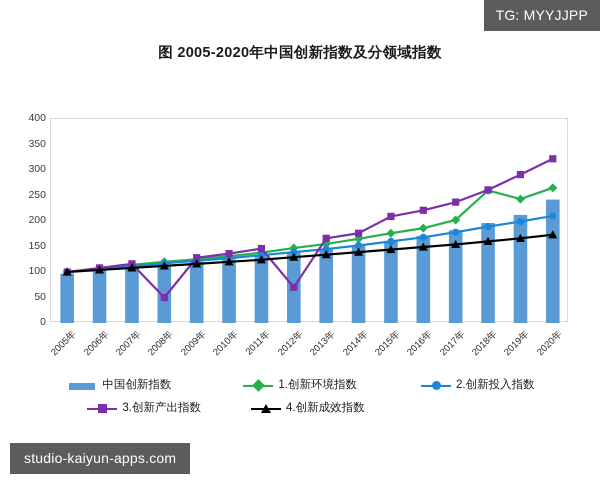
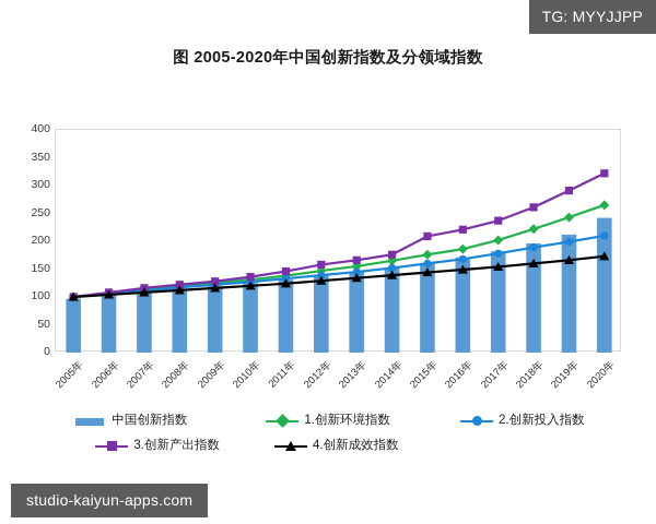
3.创新产出指数/2008年: 50 -> 120
3.创新产出指数/2012年: 70 -> 160
1.创新环境指数/2018年: 260 -> 220
